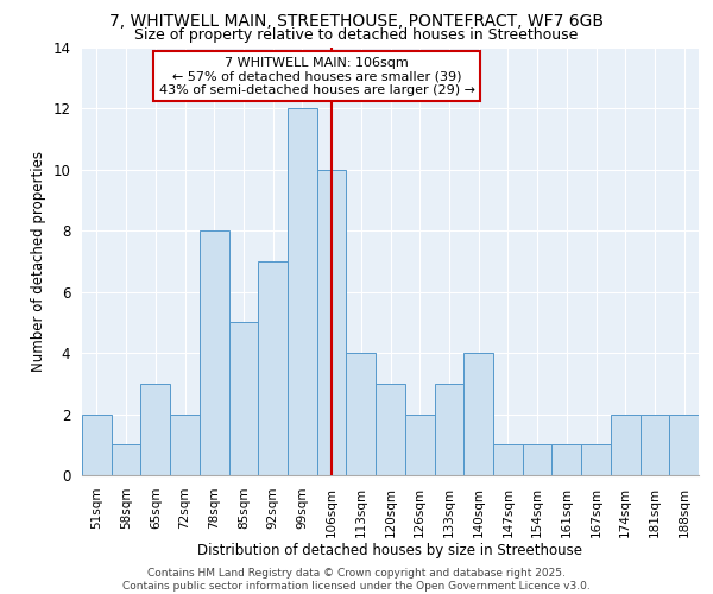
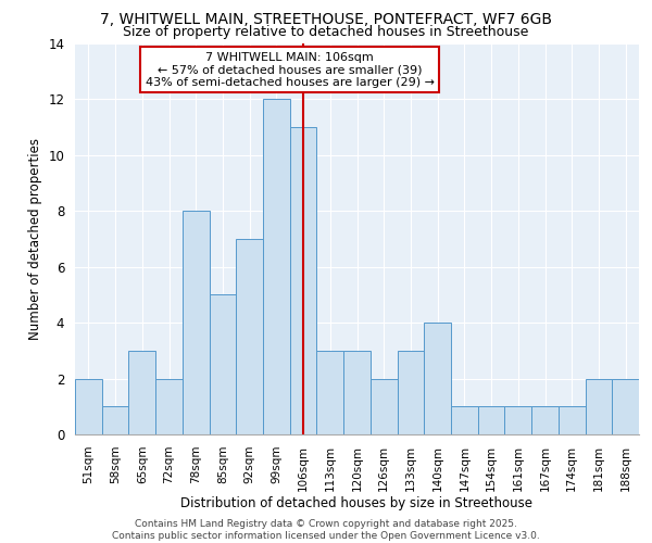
106sqm: 10 -> 11
113sqm: 4 -> 3
174sqm: 2 -> 1
